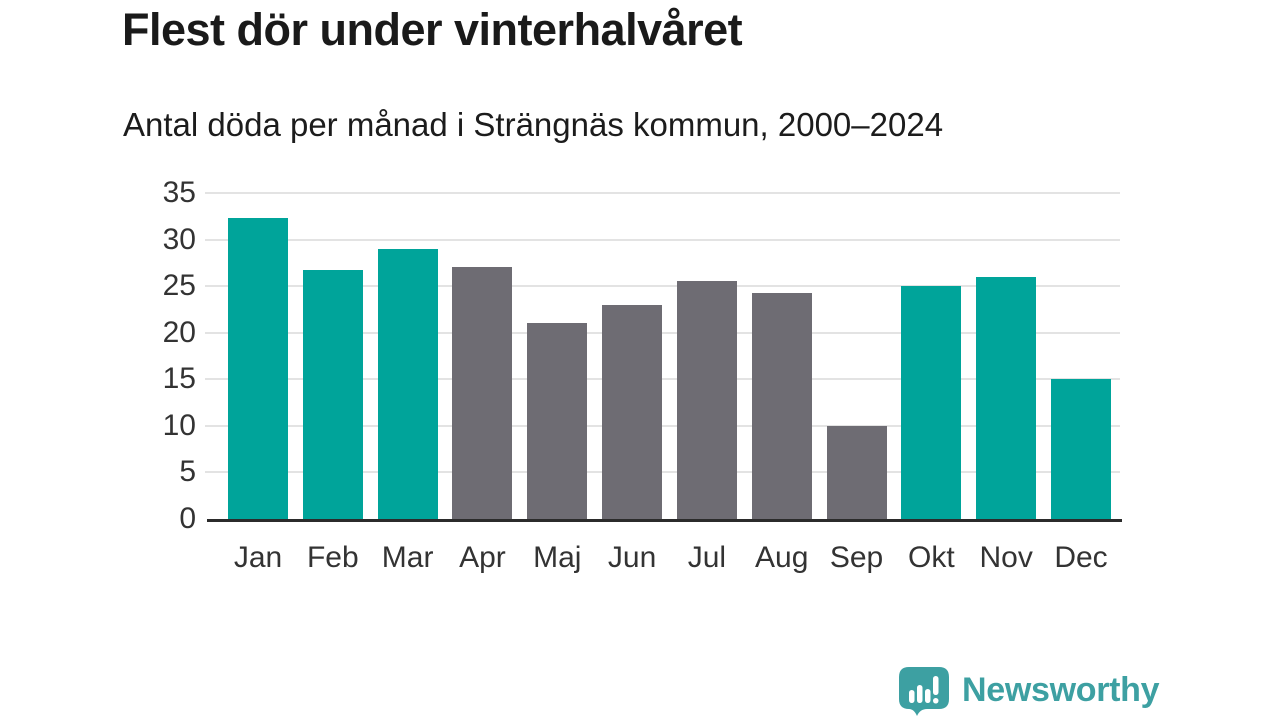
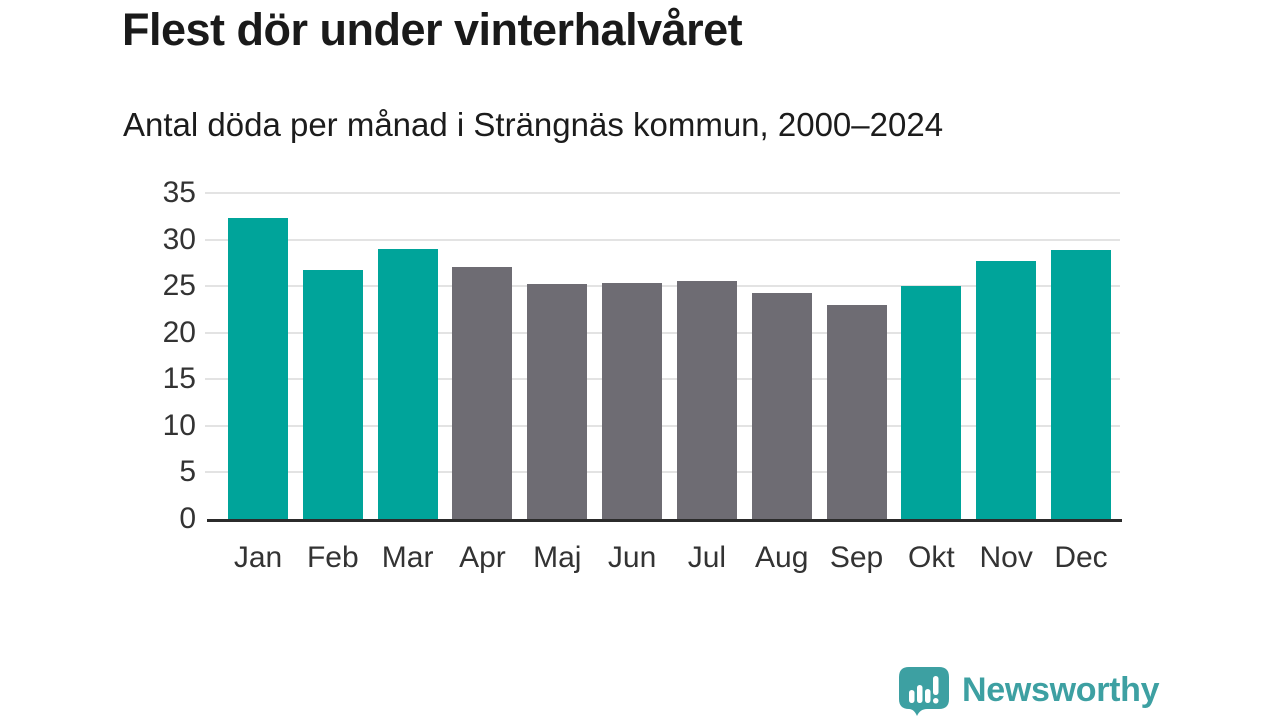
Maj: 21 -> 25
Jun: 23 -> 25
Sep: 10 -> 23
Nov: 26 -> 28
Dec: 15 -> 29
